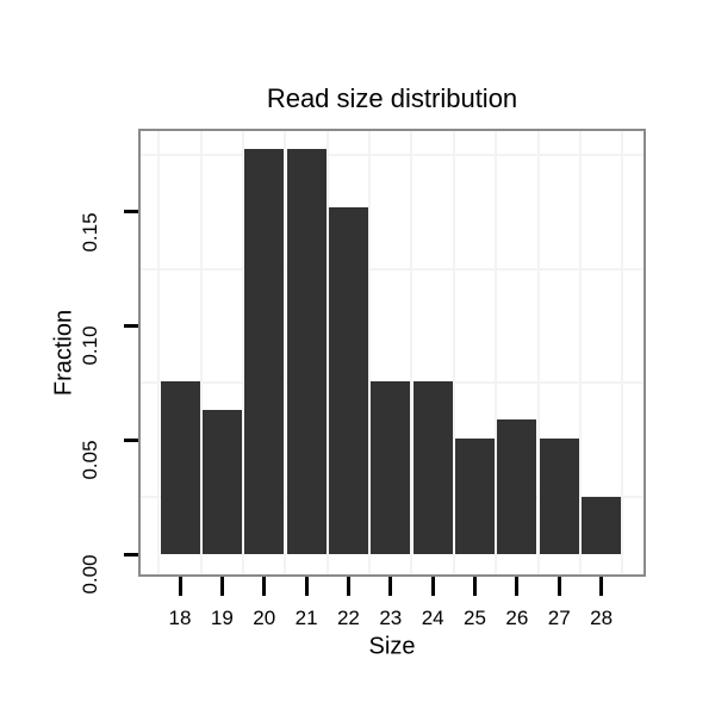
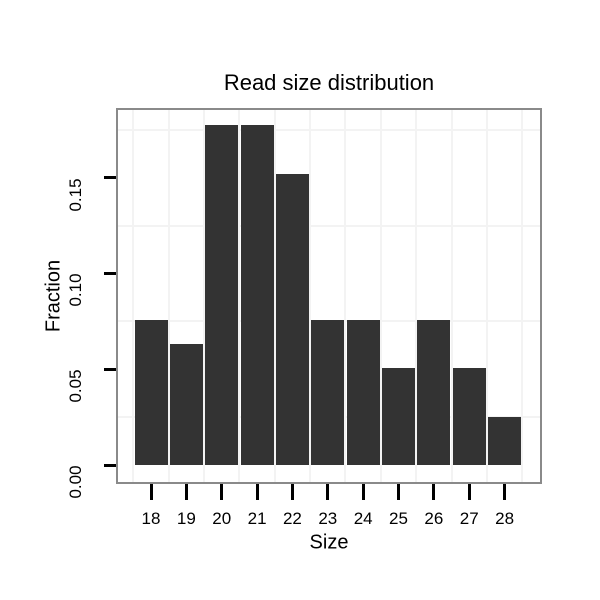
26: 0.059 -> 0.076
